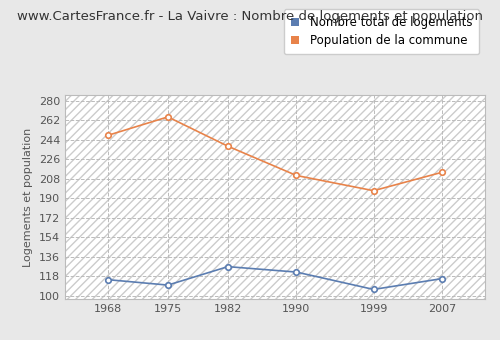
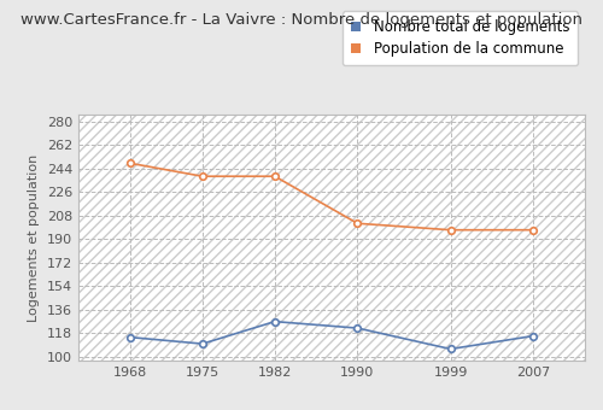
Population de la commune/1975: 265 -> 238
Population de la commune/1990: 211 -> 202
Population de la commune/2007: 214 -> 197
